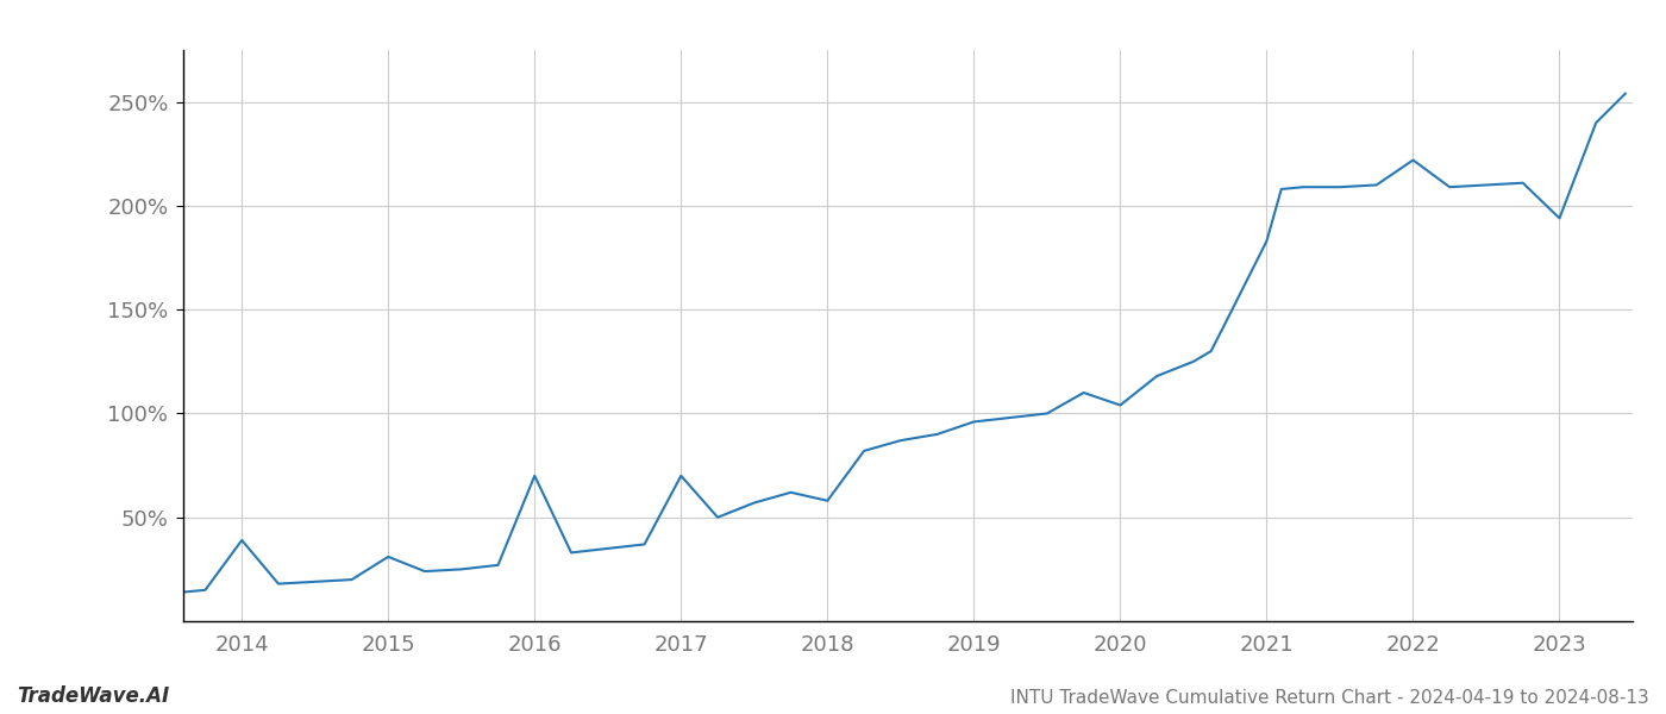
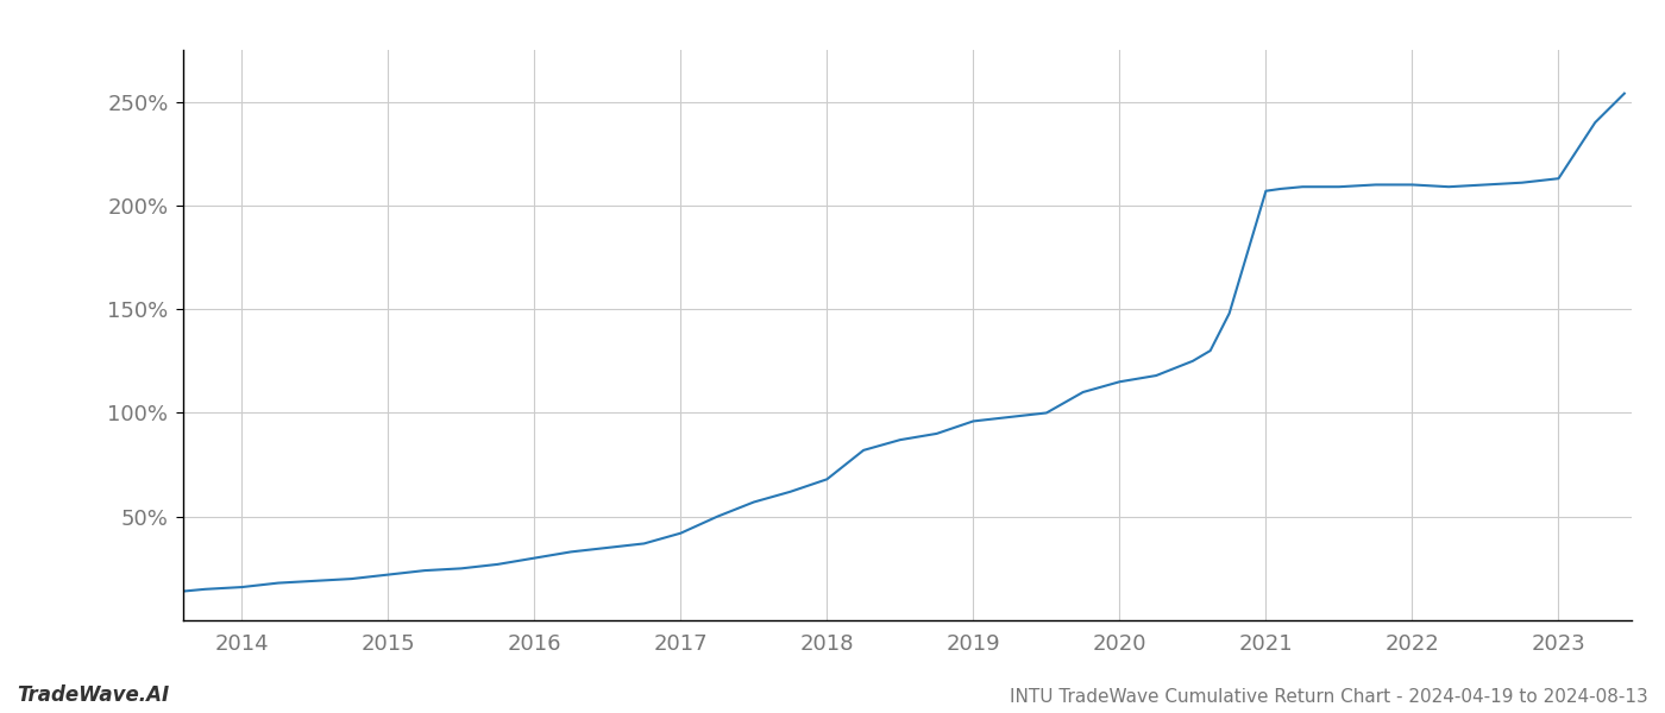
2014: 39% -> 16%
2015: 31% -> 22%
2016: 70% -> 30%
2017: 70% -> 42%
2018: 58% -> 68%
2020: 104% -> 115%
2021: 183% -> 207%
2022: 222% -> 210%
2023: 194% -> 213%
